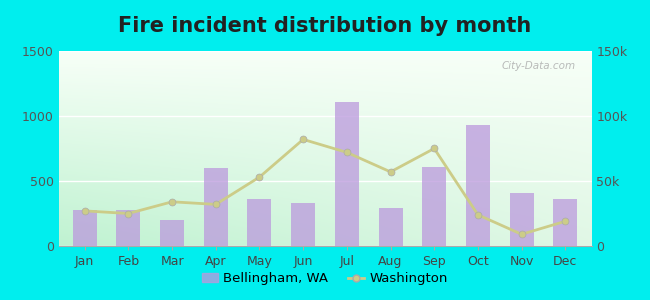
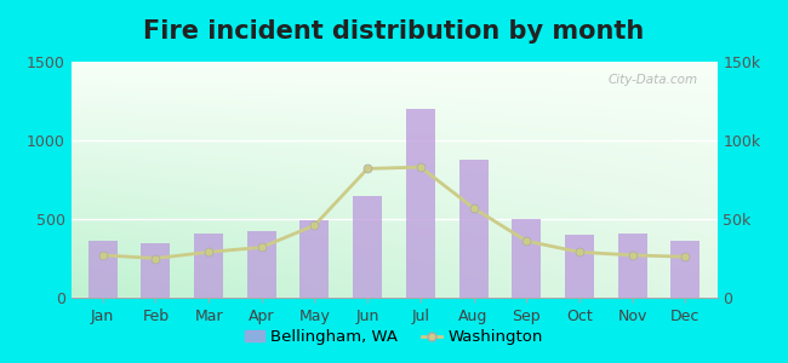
Bellingham, WA/Jan: 280 -> 360
Bellingham, WA/Feb: 280 -> 350
Bellingham, WA/Mar: 200 -> 400
Washington/Mar: 34k -> 29k
Bellingham, WA/Apr: 600 -> 420
Bellingham, WA/May: 360 -> 490
Washington/May: 53k -> 46k
Bellingham, WA/Jun: 330 -> 650
Bellingham, WA/Jul: 1110 -> 1200
Washington/Jul: 72k -> 83k
Bellingham, WA/Aug: 290 -> 880
Bellingham, WA/Sep: 610 -> 500
Washington/Sep: 75k -> 36k
Bellingham, WA/Oct: 930 -> 400
Washington/Oct: 24k -> 29k
Washington/Nov: 9k -> 27k
Washington/Dec: 19k -> 26k
